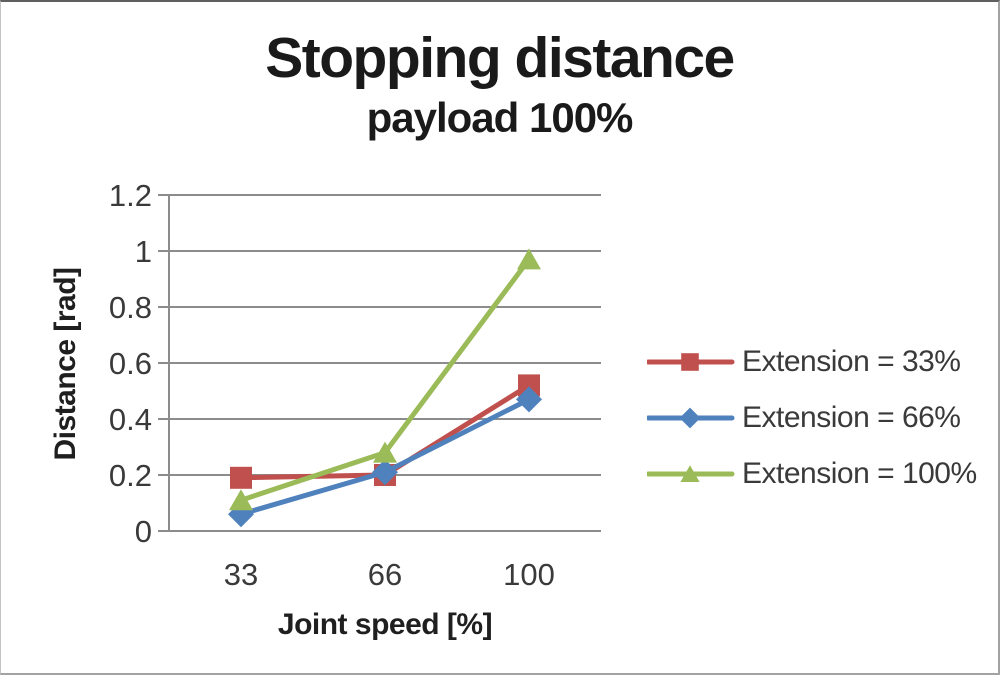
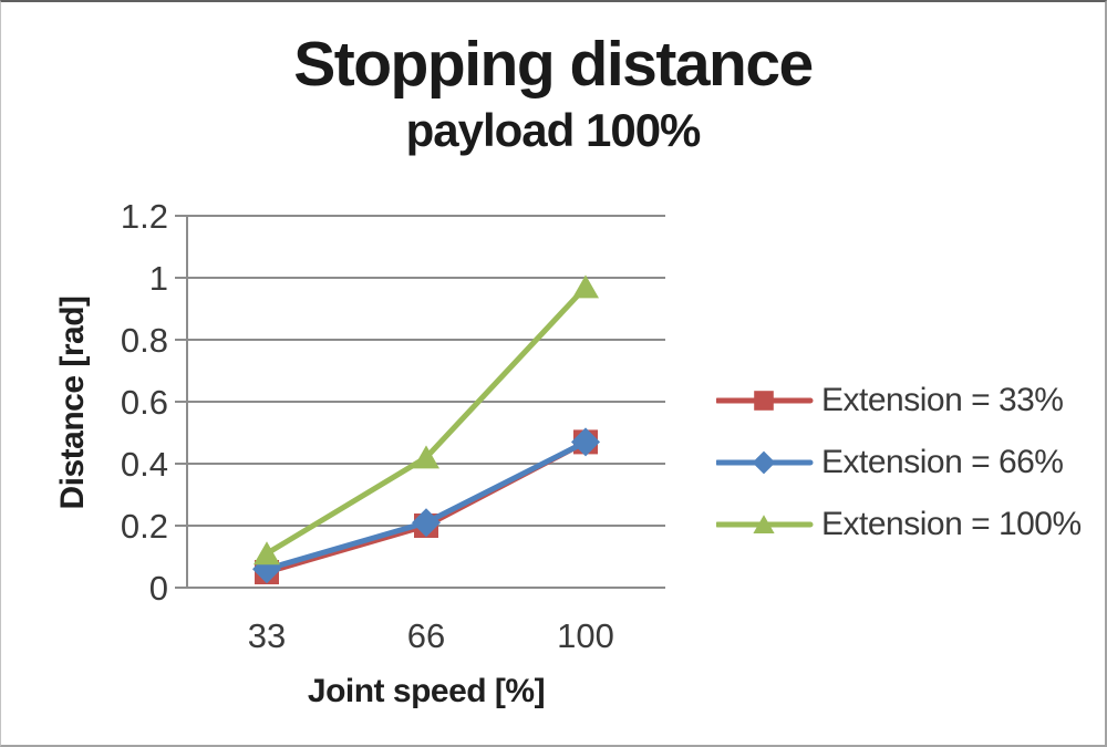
Extension = 33%/33: 0.19 -> 0.05
Extension = 100%/66: 0.28 -> 0.42
Extension = 33%/100: 0.52 -> 0.47
